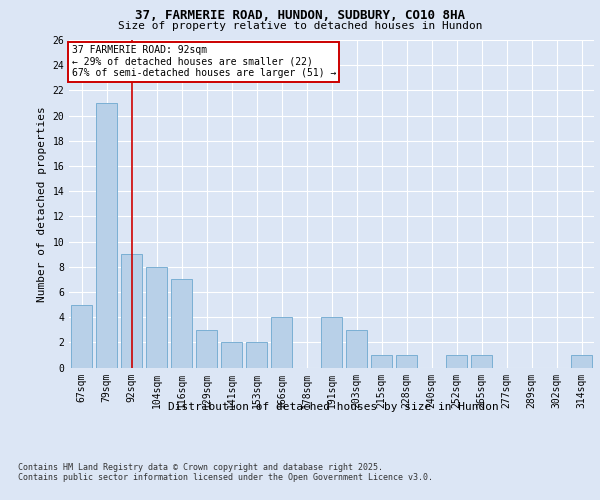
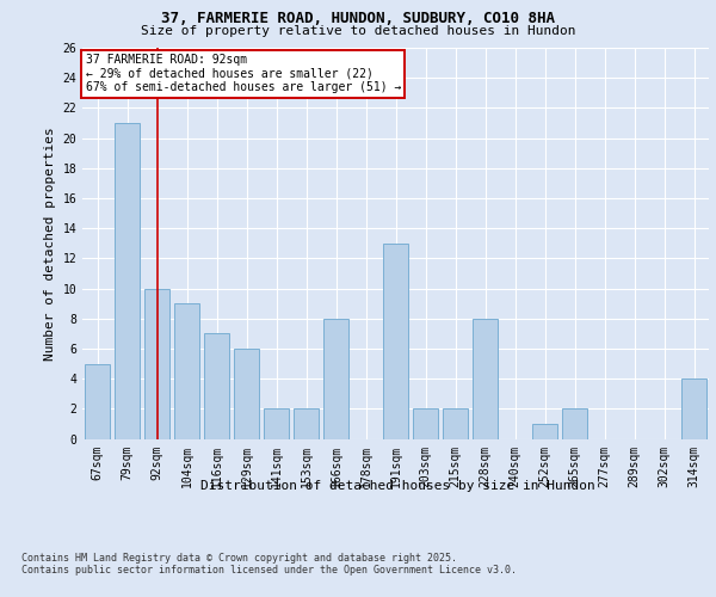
92sqm: 9 -> 10
104sqm: 8 -> 9
129sqm: 3 -> 6
166sqm: 4 -> 8
191sqm: 4 -> 13
203sqm: 3 -> 2
215sqm: 1 -> 2
228sqm: 1 -> 8
265sqm: 1 -> 2
314sqm: 1 -> 4
